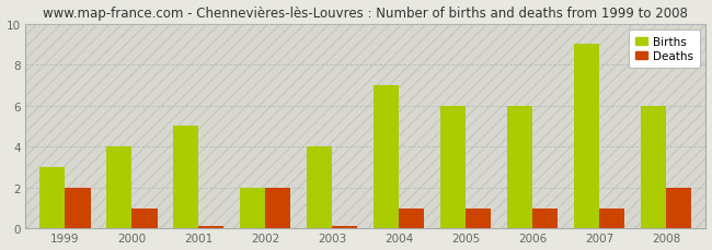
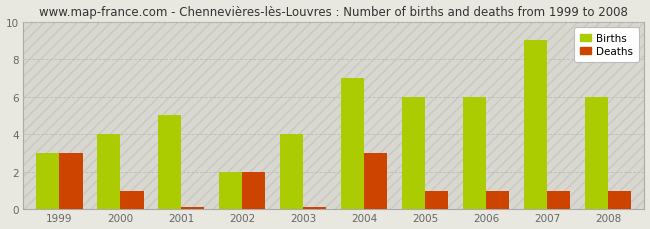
Deaths/1999: 2.0 -> 3.0
Deaths/2004: 1.0 -> 3.0
Deaths/2008: 2.0 -> 1.0
